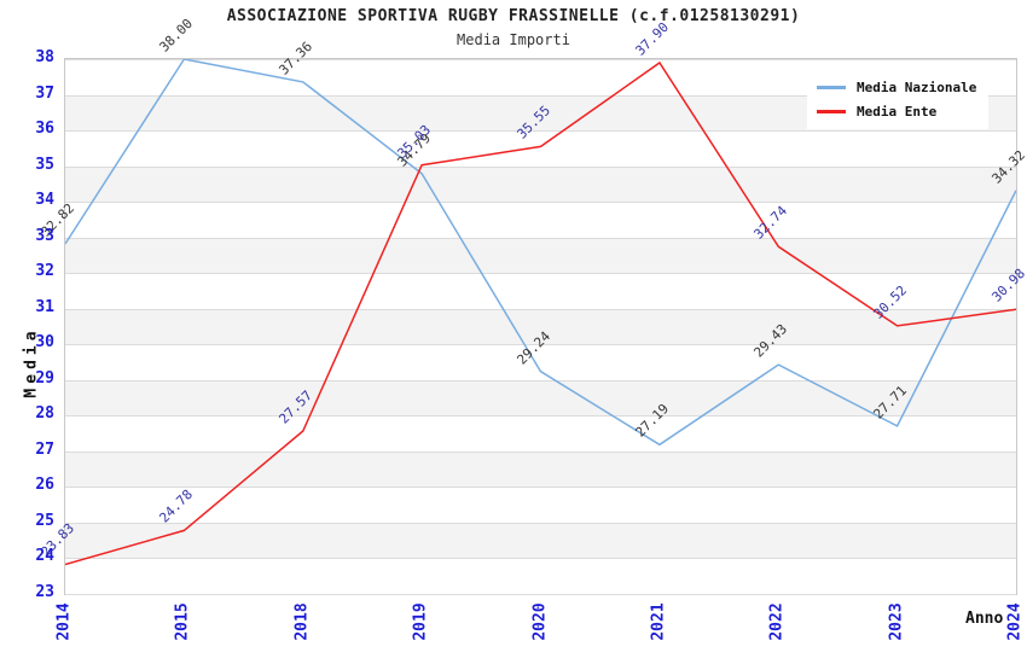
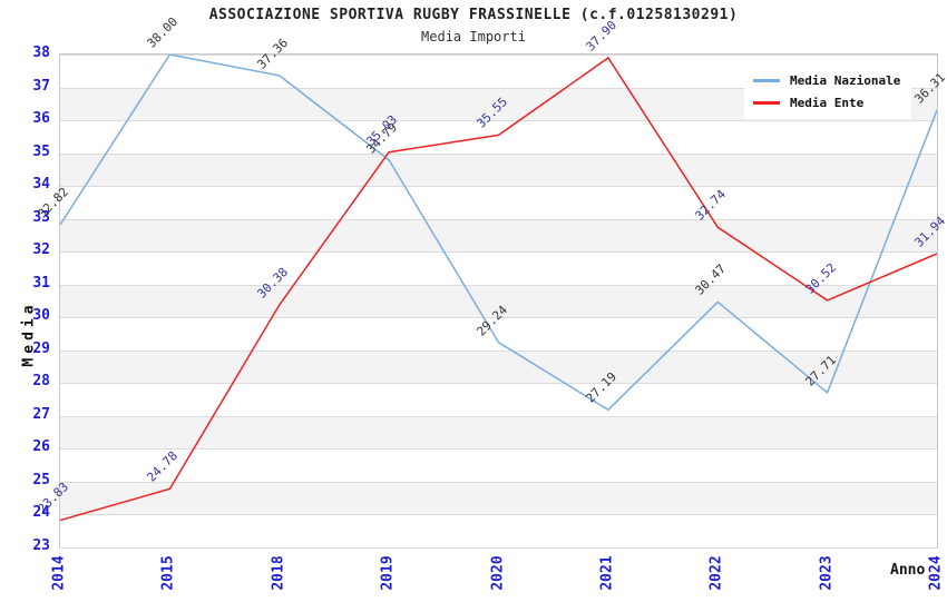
Media Ente/2018: 27.57 -> 30.38
Media Nazionale/2022: 29.43 -> 30.47
Media Nazionale/2024: 34.32 -> 36.31
Media Ente/2024: 30.98 -> 31.94
